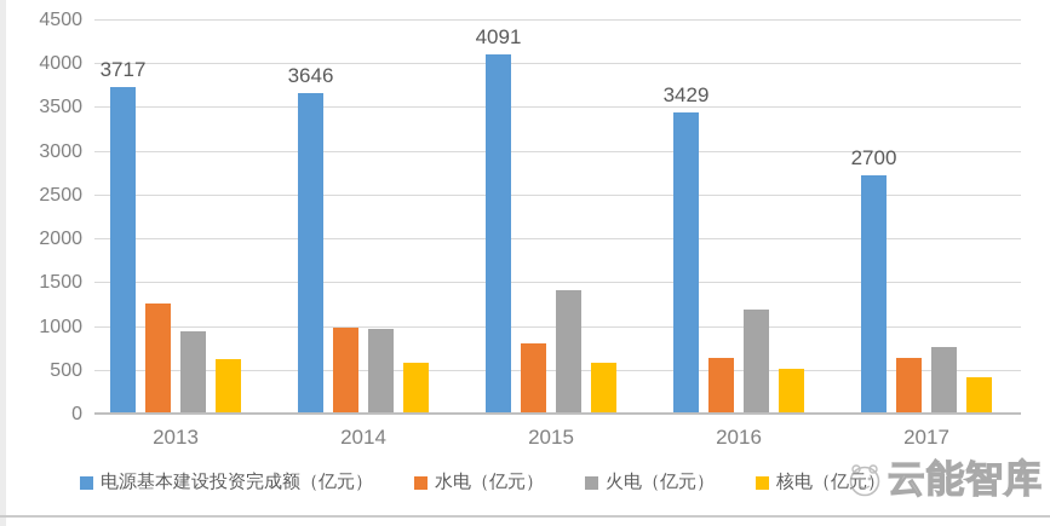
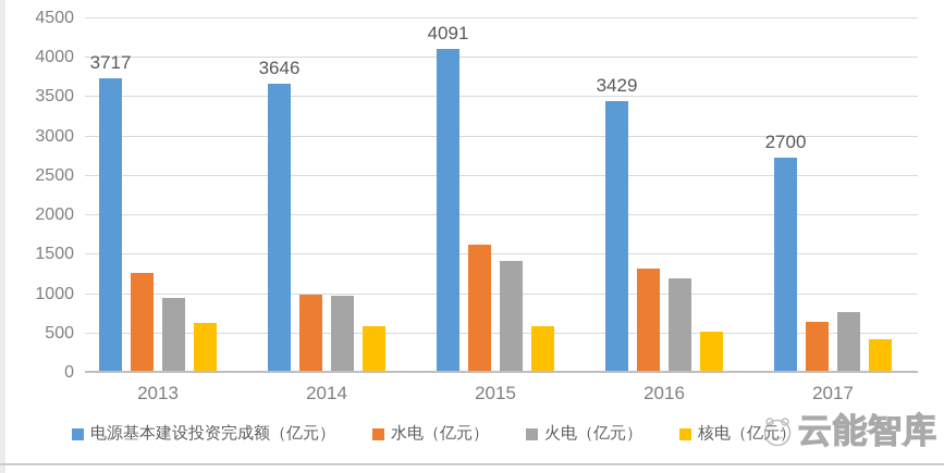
水电（亿元）/2015: 800 -> 1600
水电（亿元）/2016: 600 -> 1300
